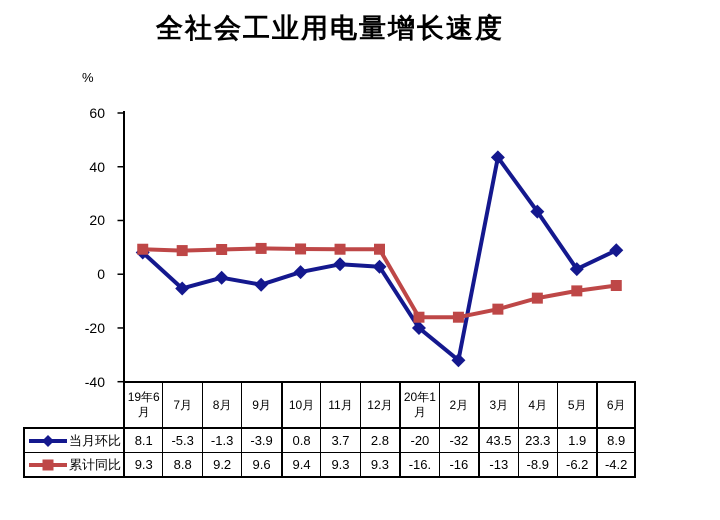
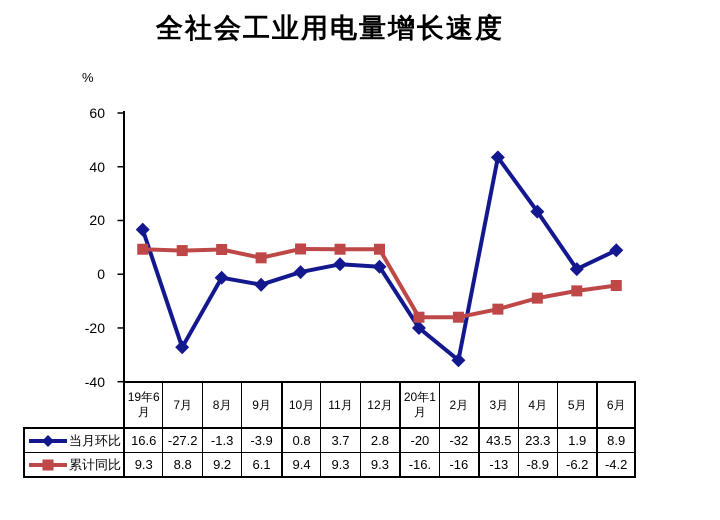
当月环比/19年6月: 8.1 -> 16.6
当月环比/7月: -5.3 -> -27.2
累计同比/9月: 9.6 -> 6.1
